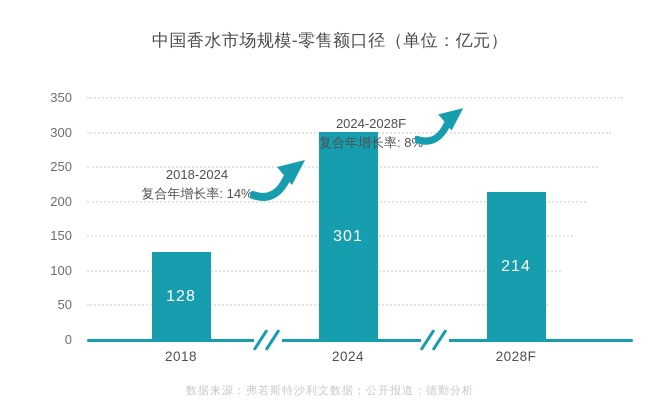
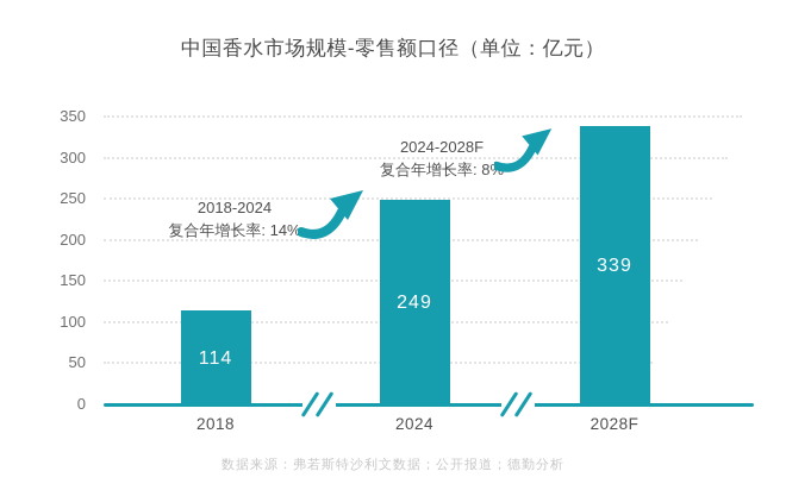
2018: 128 -> 114
2024: 301 -> 249
2028F: 214 -> 339
